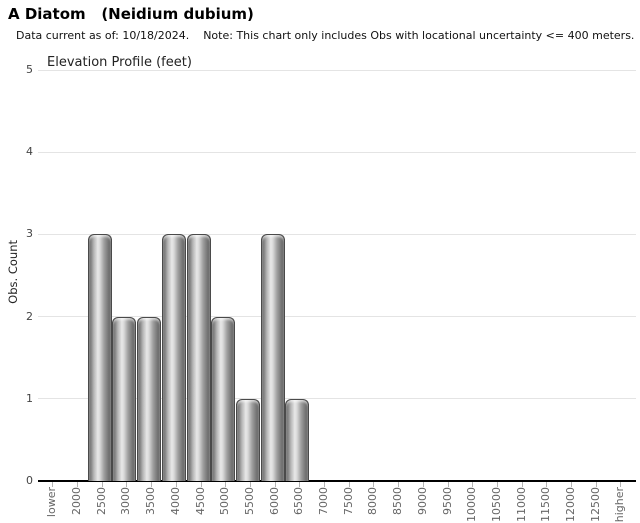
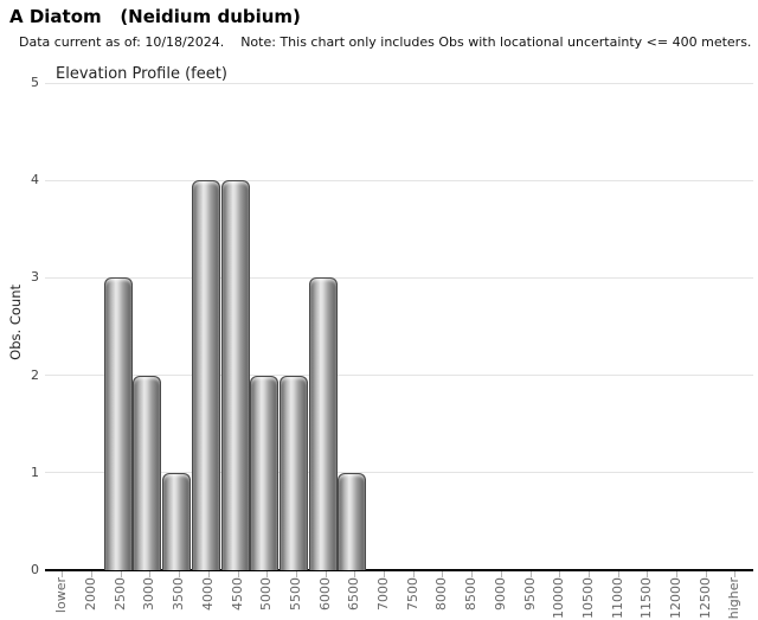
3500: 2 -> 1
4000: 3 -> 4
4500: 3 -> 4
5500: 1 -> 2
